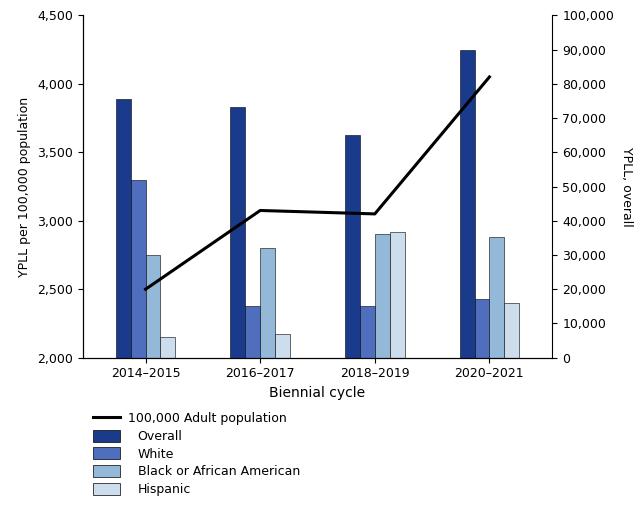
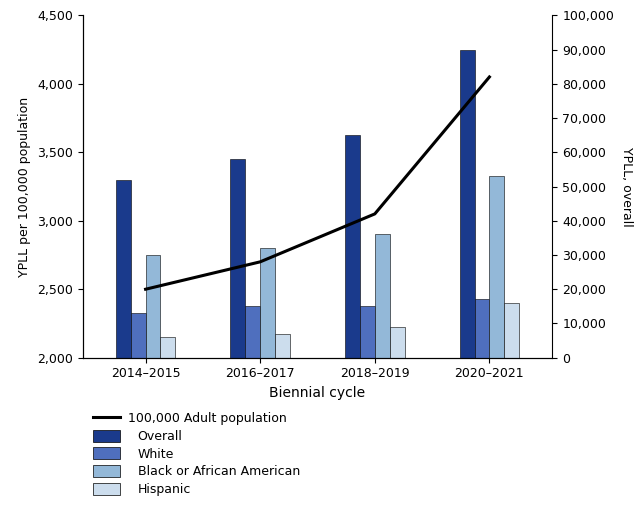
Overall/2014–2015: 3,890 -> 3,300
White/2014–2015: 3,300 -> 2,320
Overall/2016–2017: 3,830 -> 3,450
100,000 Adult population/2016–2017: 43,000 -> 28,000
Hispanic/2018–2019: 2,920 -> 2,220
Black or African American/2020–2021: 2,880 -> 3,320
